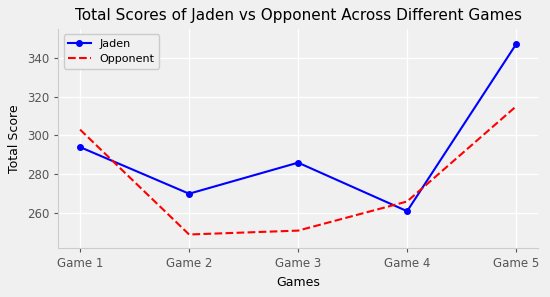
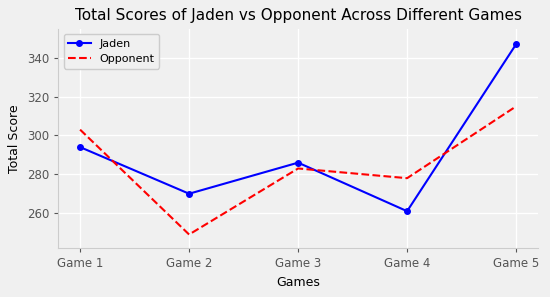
Opponent/Game 3: 251 -> 283
Opponent/Game 4: 266 -> 278
